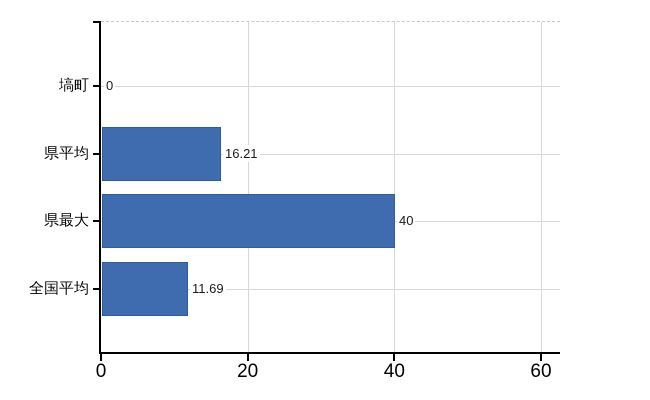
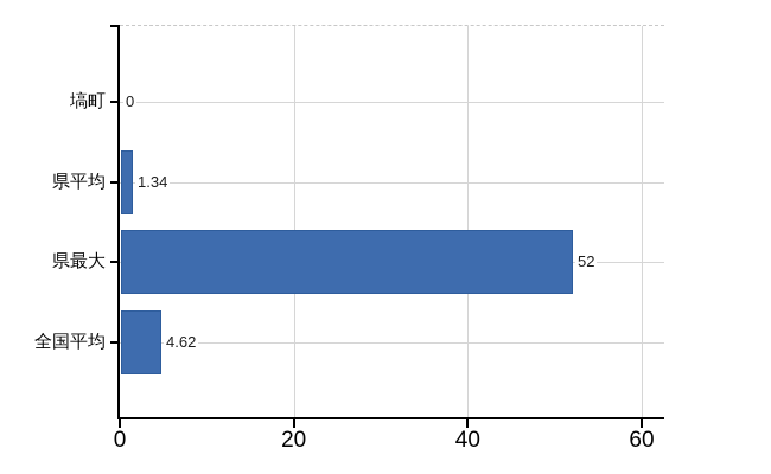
県平均: 16.21 -> 1.34
県最大: 40 -> 52
全国平均: 11.69 -> 4.62
